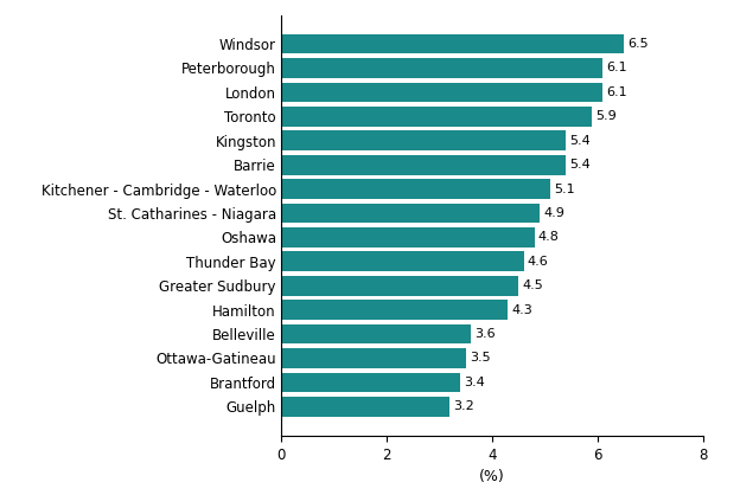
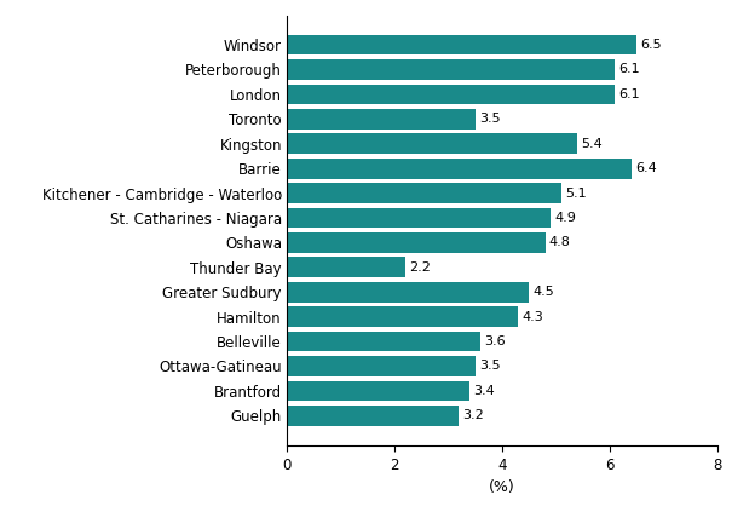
Toronto: 5.9 -> 3.5
Barrie: 5.4 -> 6.4
Thunder Bay: 4.6 -> 2.2
